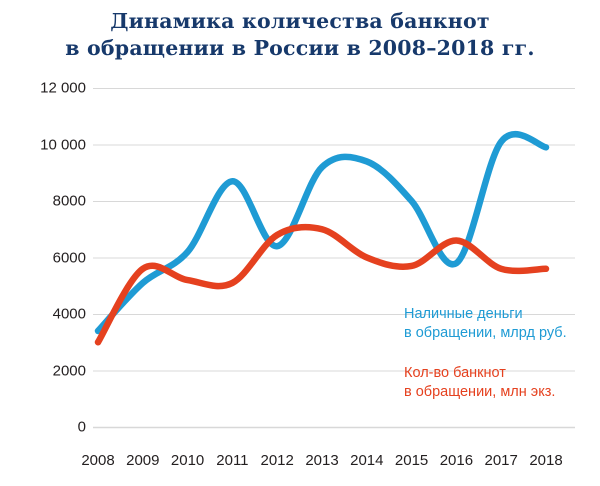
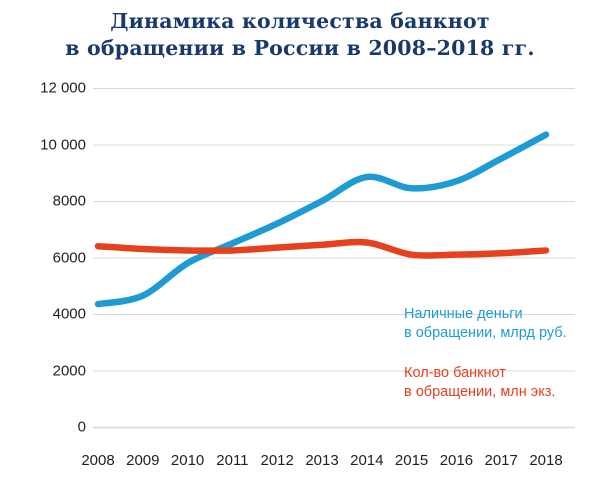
Наличные деньги в обращении, млрд руб./2008: 3400 -> 4400
Кол-во банкнот в обращении, млн экз./2008: 3000 -> 6400
Наличные деньги в обращении, млрд руб./2009: 5100 -> 4600
Кол-во банкнот в обращении, млн экз./2009: 5600 -> 6300
Наличные деньги в обращении, млрд руб./2010: 6200 -> 5800
Кол-во банкнот в обращении, млн экз./2010: 5200 -> 6200
Наличные деньги в обращении, млрд руб./2011: 8700 -> 6500
Кол-во банкнот в обращении, млн экз./2011: 5100 -> 6200
Наличные деньги в обращении, млрд руб./2012: 6400 -> 7200
Кол-во банкнот в обращении, млн экз./2012: 6800 -> 6400
Наличные деньги в обращении, млрд руб./2013: 9200 -> 8000
Кол-во банкнот в обращении, млн экз./2013: 7000 -> 6400
Наличные деньги в обращении, млрд руб./2014: 9400 -> 8800
Кол-во банкнот в обращении, млн экз./2014: 6000 -> 6500
Наличные деньги в обращении, млрд руб./2015: 8000 -> 8400
Кол-во банкнот в обращении, млн экз./2015: 5700 -> 6100
Наличные деньги в обращении, млрд руб./2016: 5800 -> 8700
Кол-во банкнот в обращении, млн экз./2016: 6600 -> 6100
Наличные деньги в обращении, млрд руб./2017: 10100 -> 9500
Кол-во банкнот в обращении, млн экз./2017: 5600 -> 6200
Наличные деньги в обращении, млрд руб./2018: 9900 -> 10400
Кол-во банкнот в обращении, млн экз./2018: 5600 -> 6200
